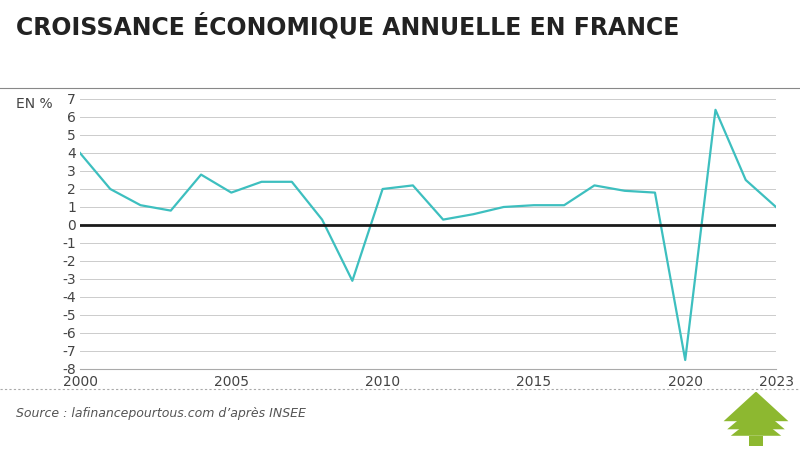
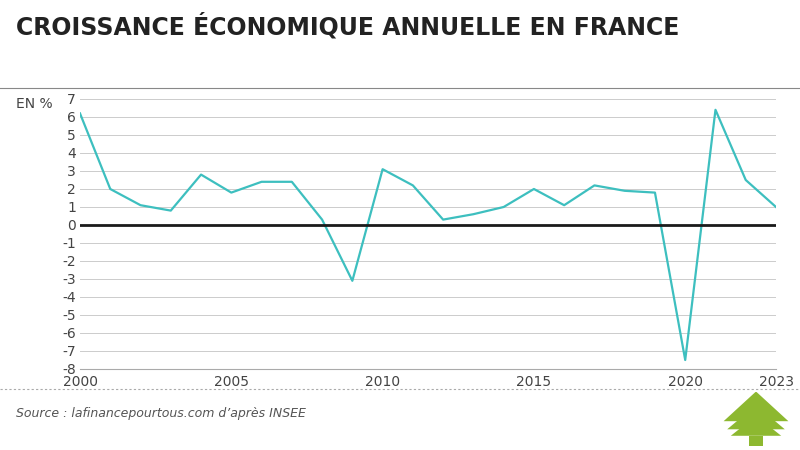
2000: 4.0 -> 6.2
2010: 2.0 -> 3.1
2015: 1.1 -> 2.0
